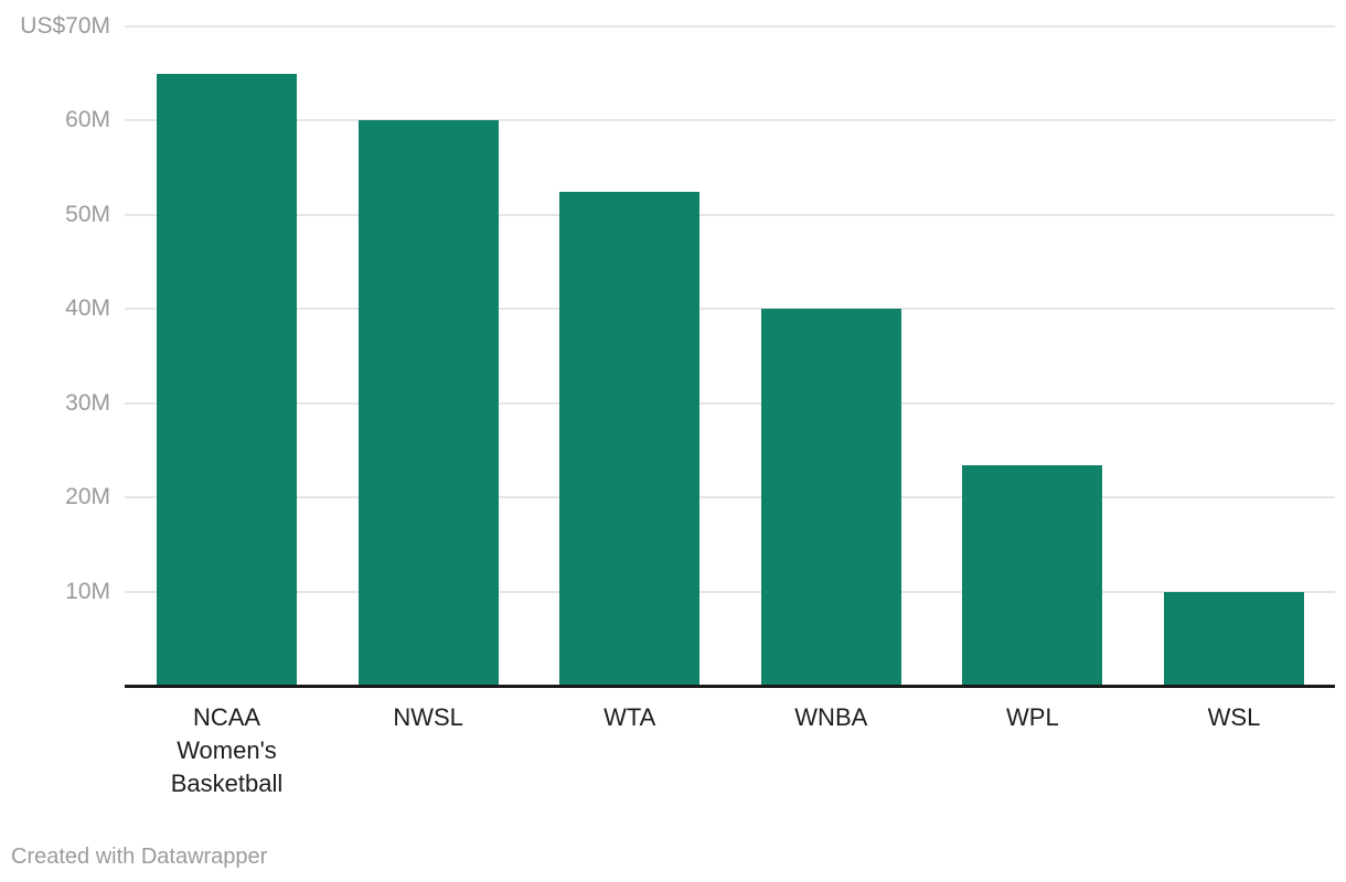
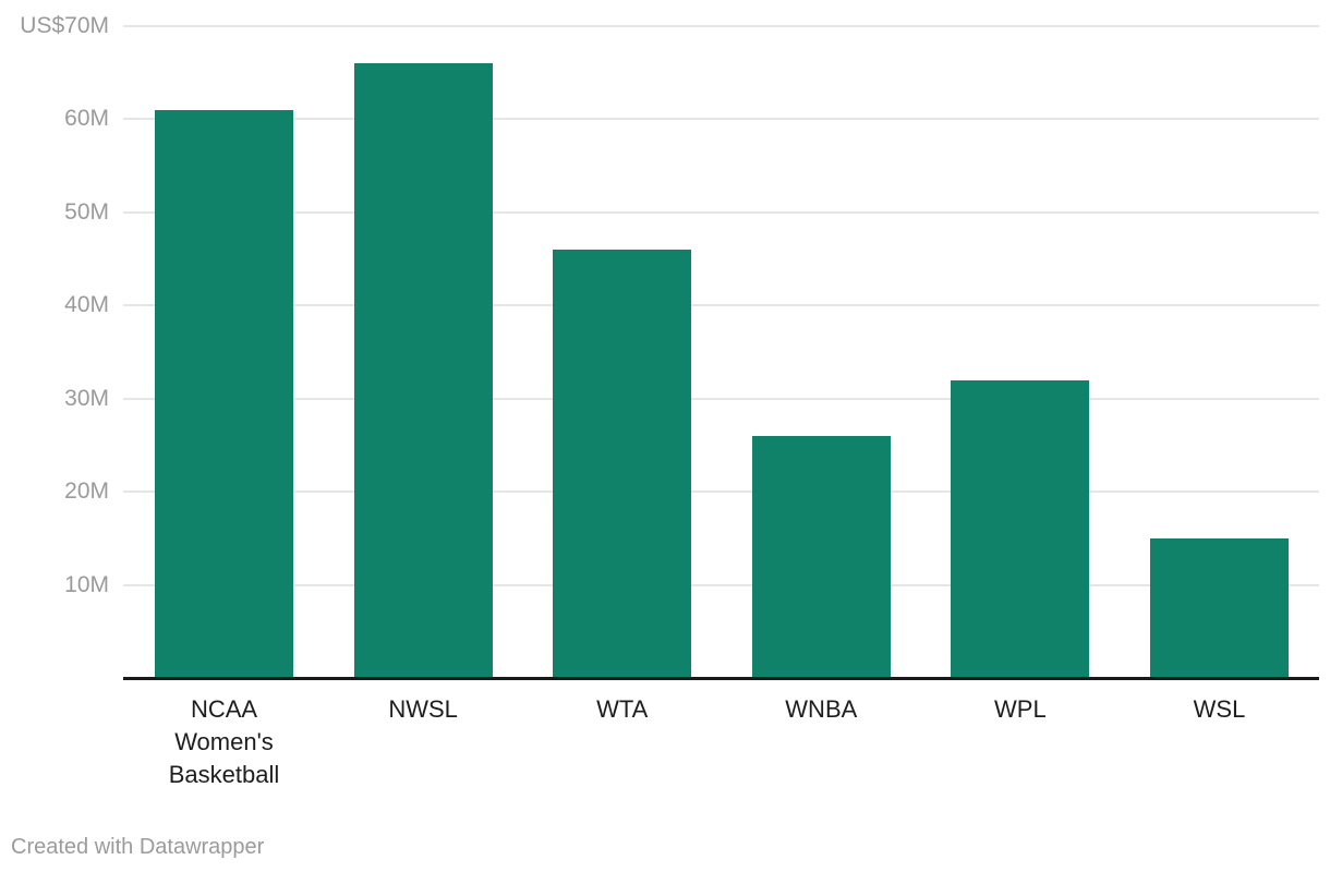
NCAA Women's Basketball: 65M -> 61M
NWSL: 60M -> 66M
WTA: 52M -> 46M
WNBA: 40M -> 26M
WPL: 23M -> 32M
WSL: 10M -> 15M
